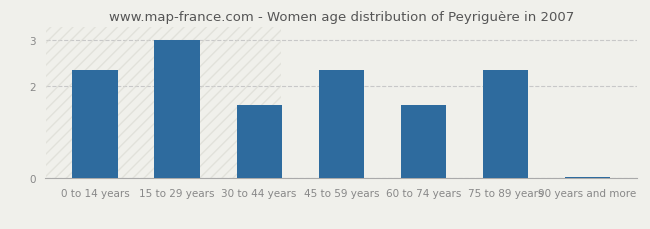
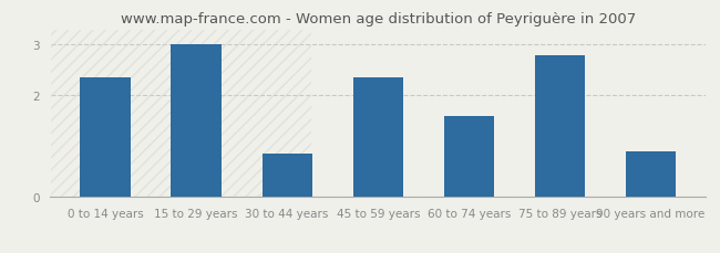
30 to 44 years: 1.60 -> 0.85
75 to 89 years: 2.35 -> 2.80
90 years and more: 0.02 -> 0.90
